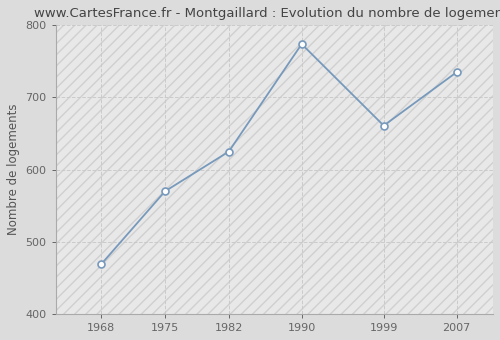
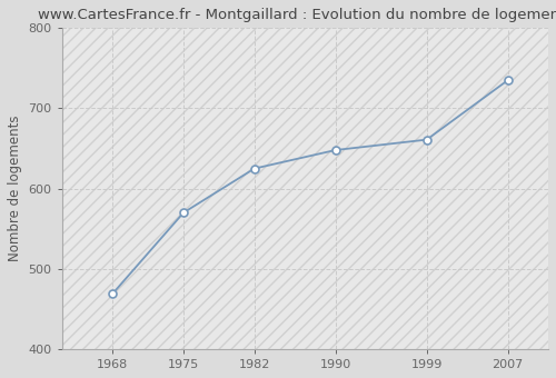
1990: 774 -> 648
